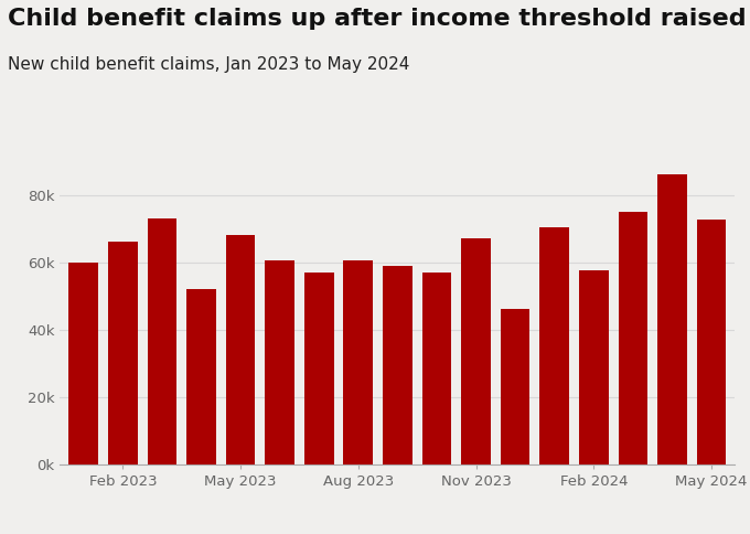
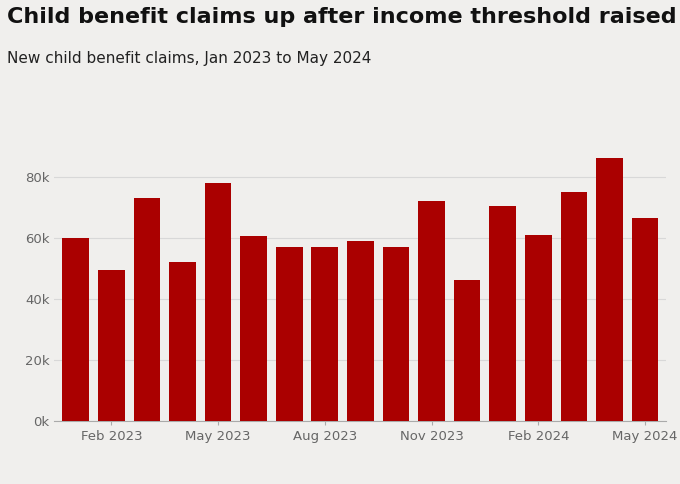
Feb 2023: 66.0k -> 49.5k
May 2023: 68.0k -> 78.0k
Aug 2023: 60.5k -> 57.0k
Nov 2023: 67.0k -> 72.0k
Feb 2024: 57.5k -> 61.0k
May 2024: 72.5k -> 66.5k
